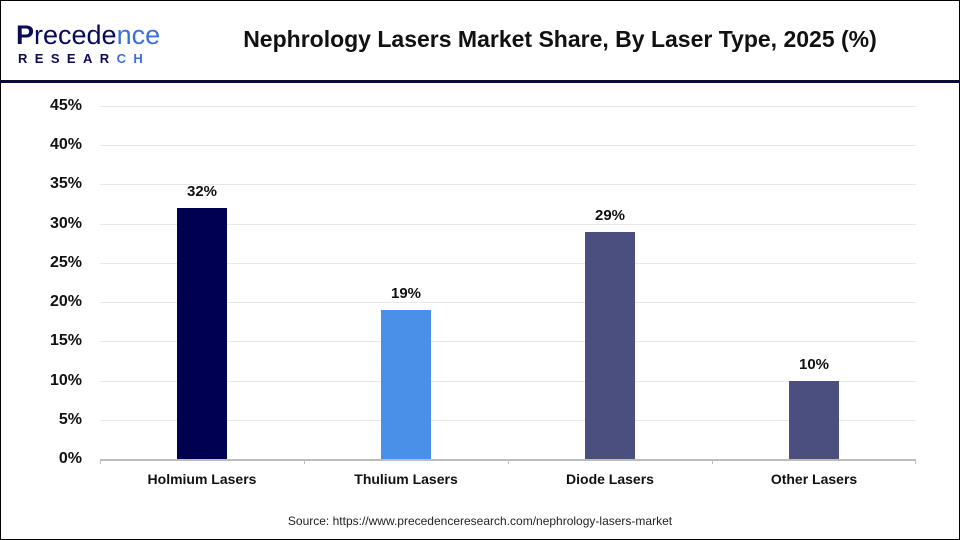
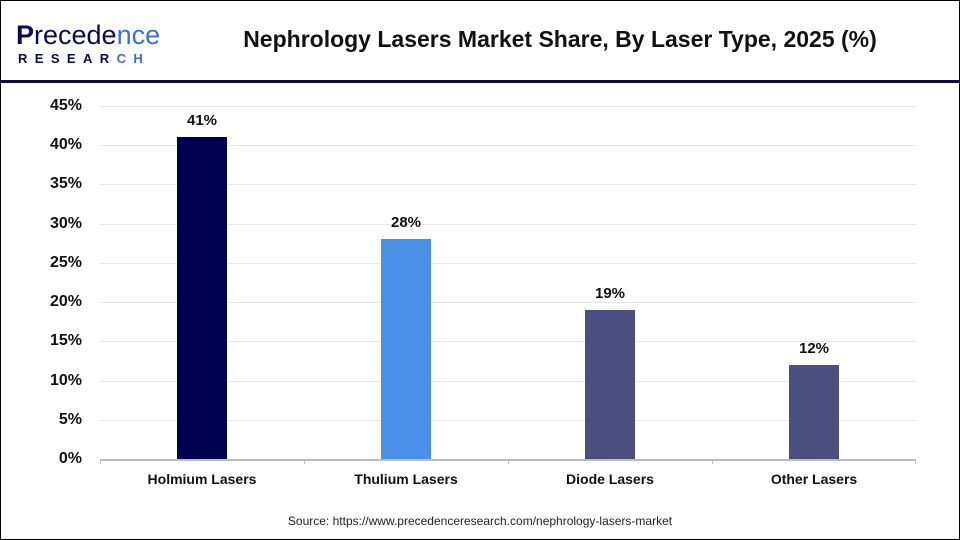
Holmium Lasers: 32% -> 41%
Thulium Lasers: 19% -> 28%
Diode Lasers: 29% -> 19%
Other Lasers: 10% -> 12%
